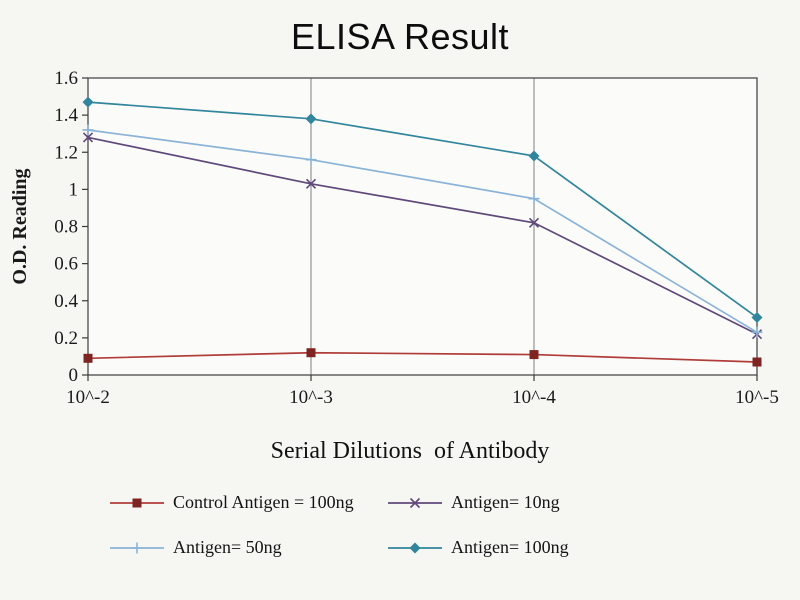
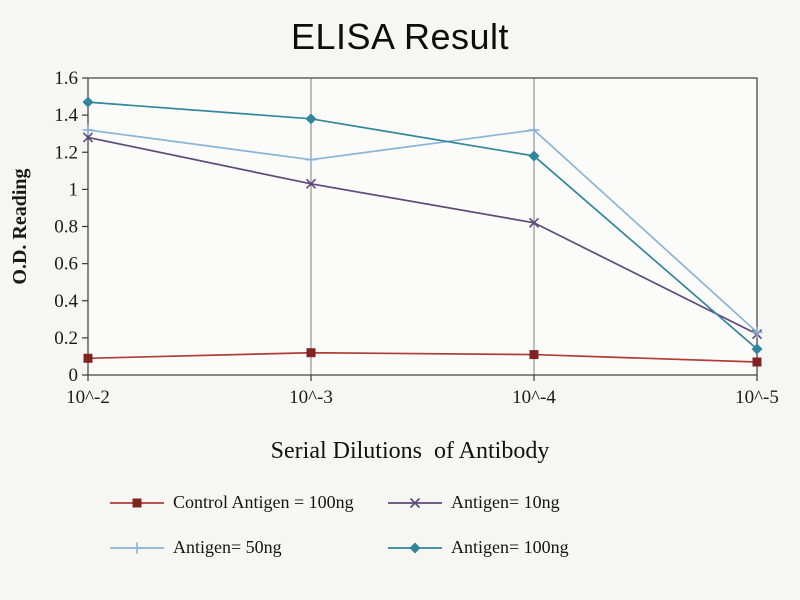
Antigen= 50ng/10^-4: 0.95 -> 1.32
Antigen= 100ng/10^-5: 0.31 -> 0.14
